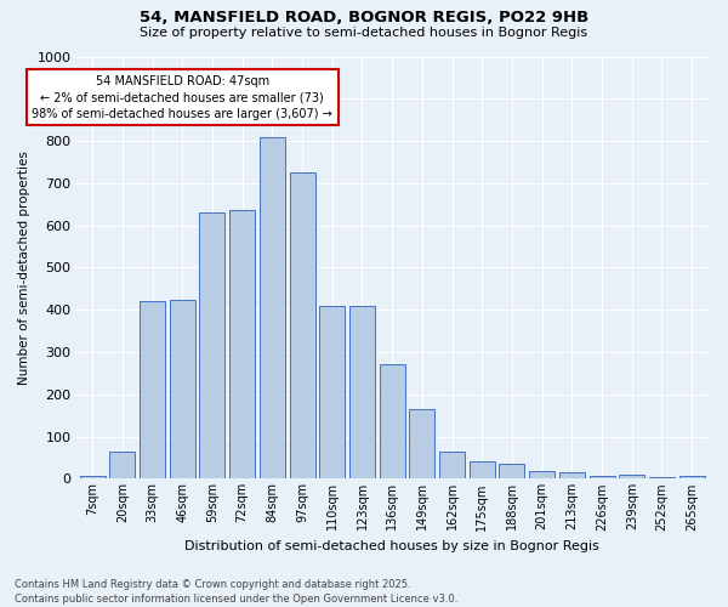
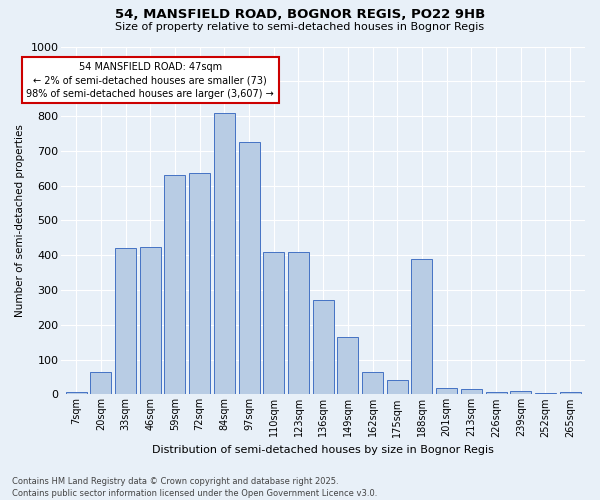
188sqm: 35 -> 390
